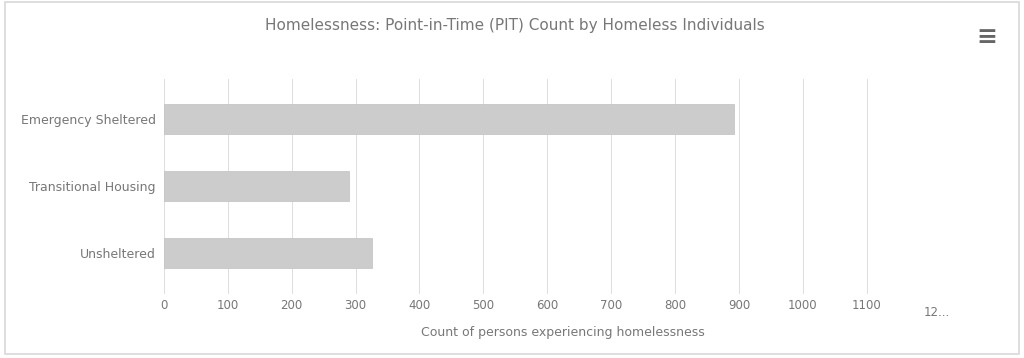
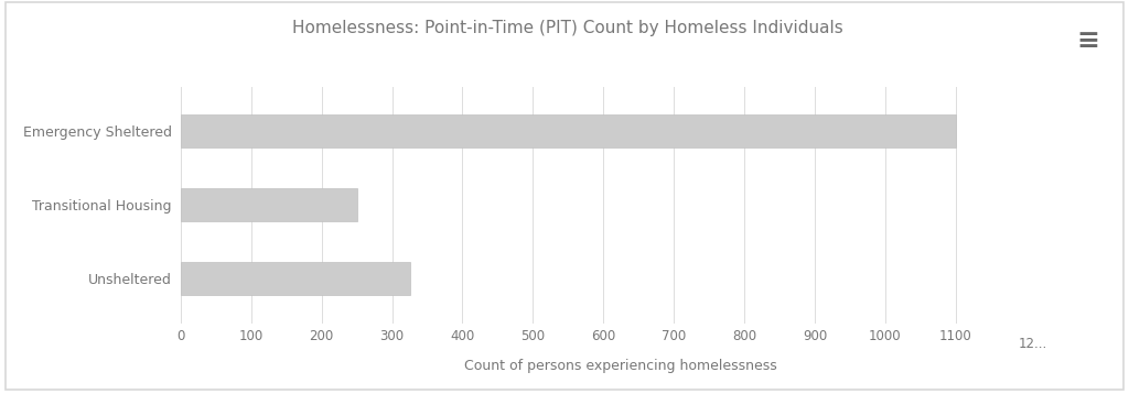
Emergency Sheltered: 892 -> 1100
Transitional Housing: 290 -> 250
